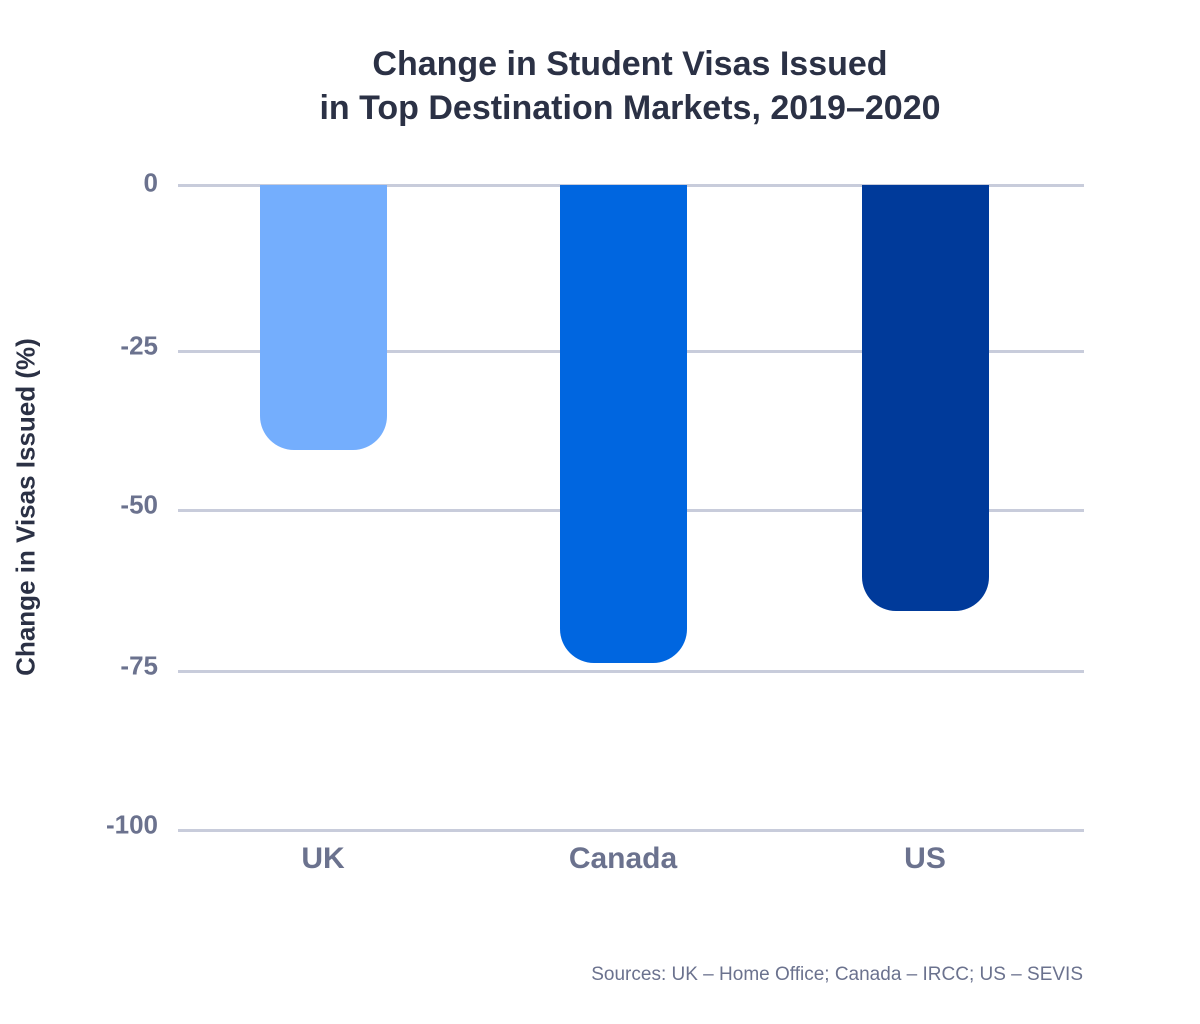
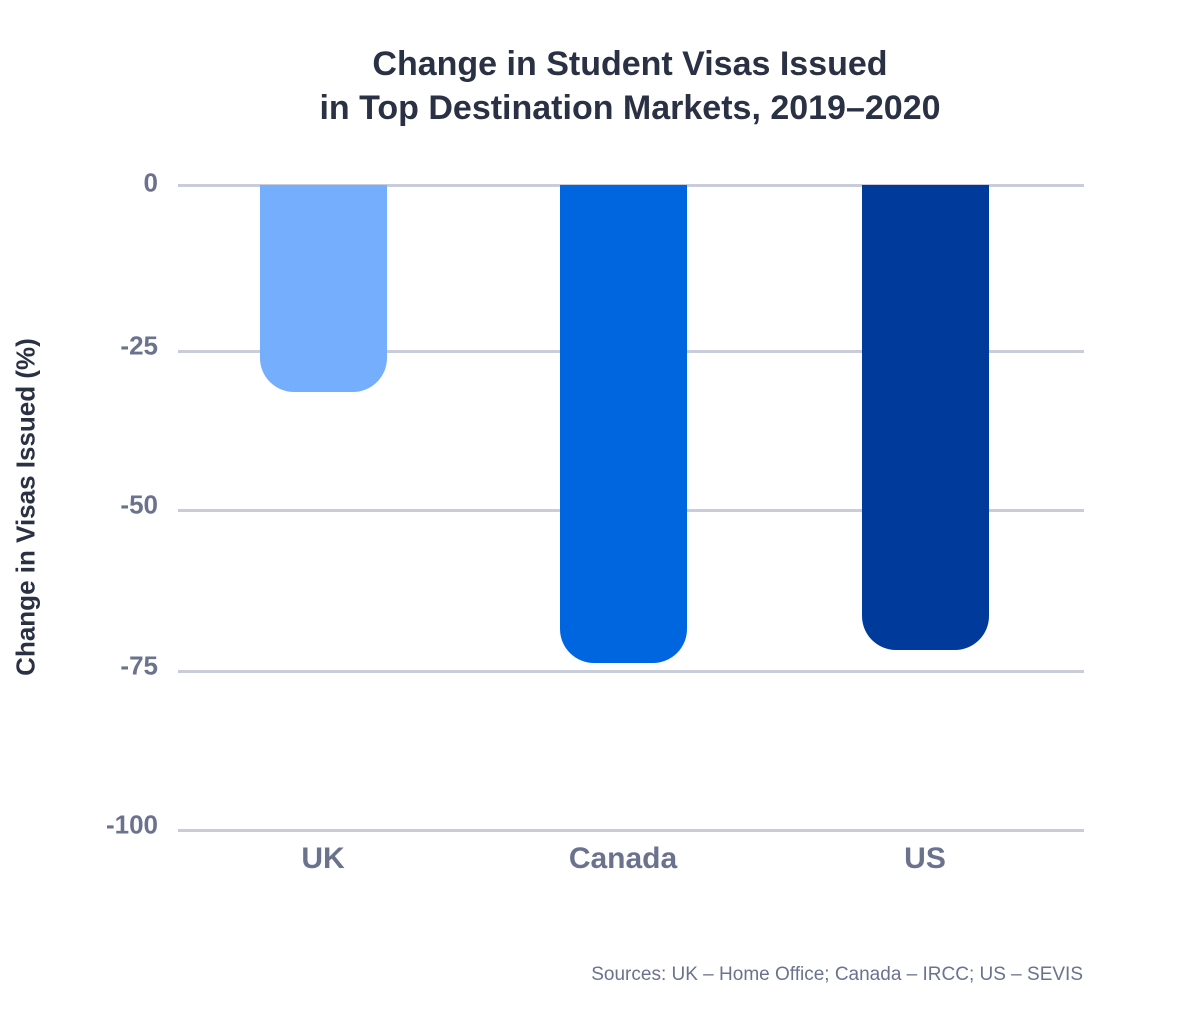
UK: -41 -> -32
US: -66 -> -72
